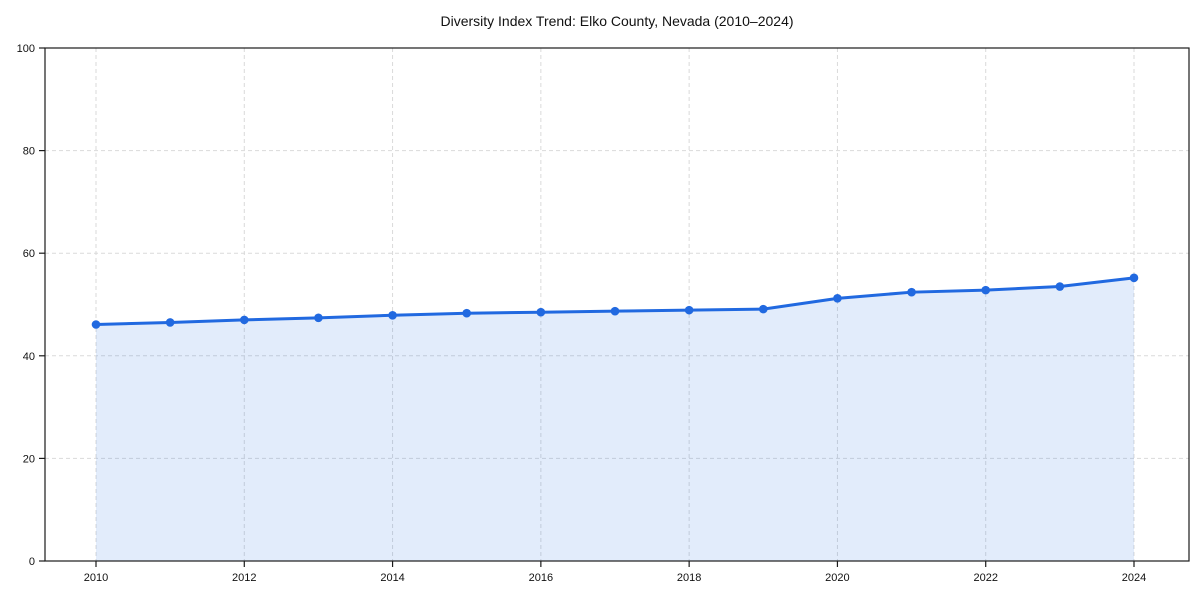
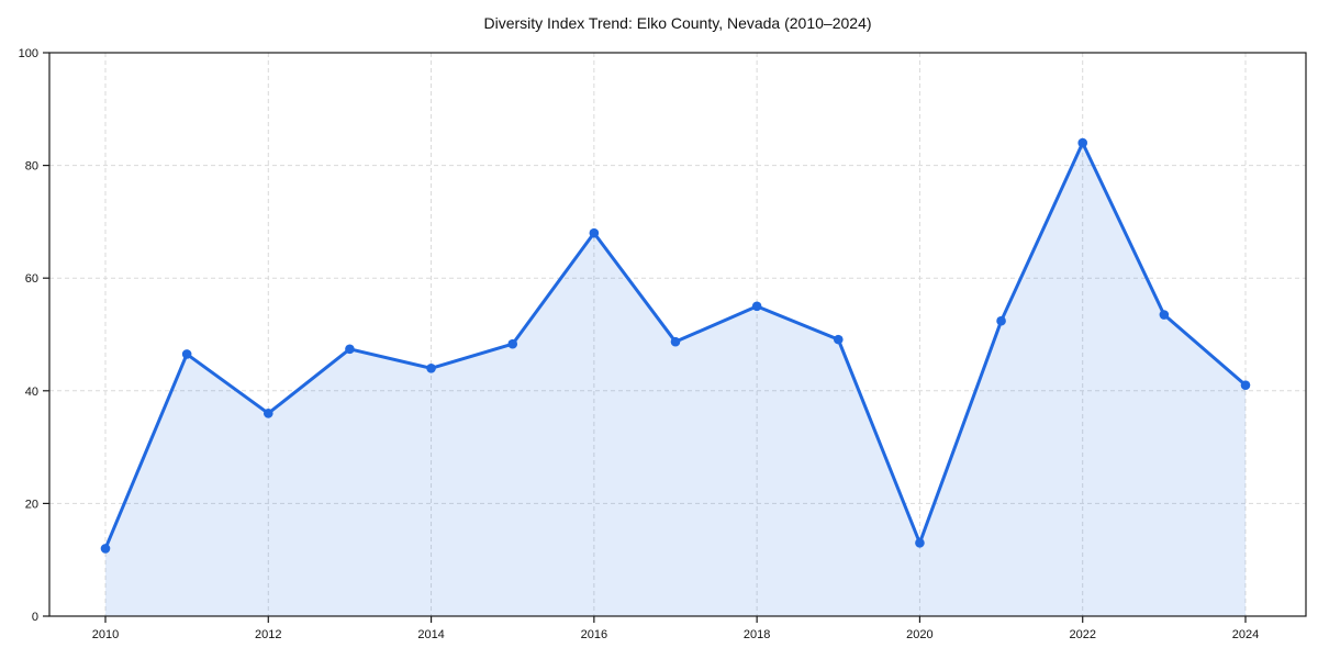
2010: 46 -> 12
2012: 47 -> 36
2014: 48 -> 44
2016: 48 -> 68
2018: 49 -> 55
2020: 51 -> 13
2022: 53 -> 84
2024: 55 -> 41
